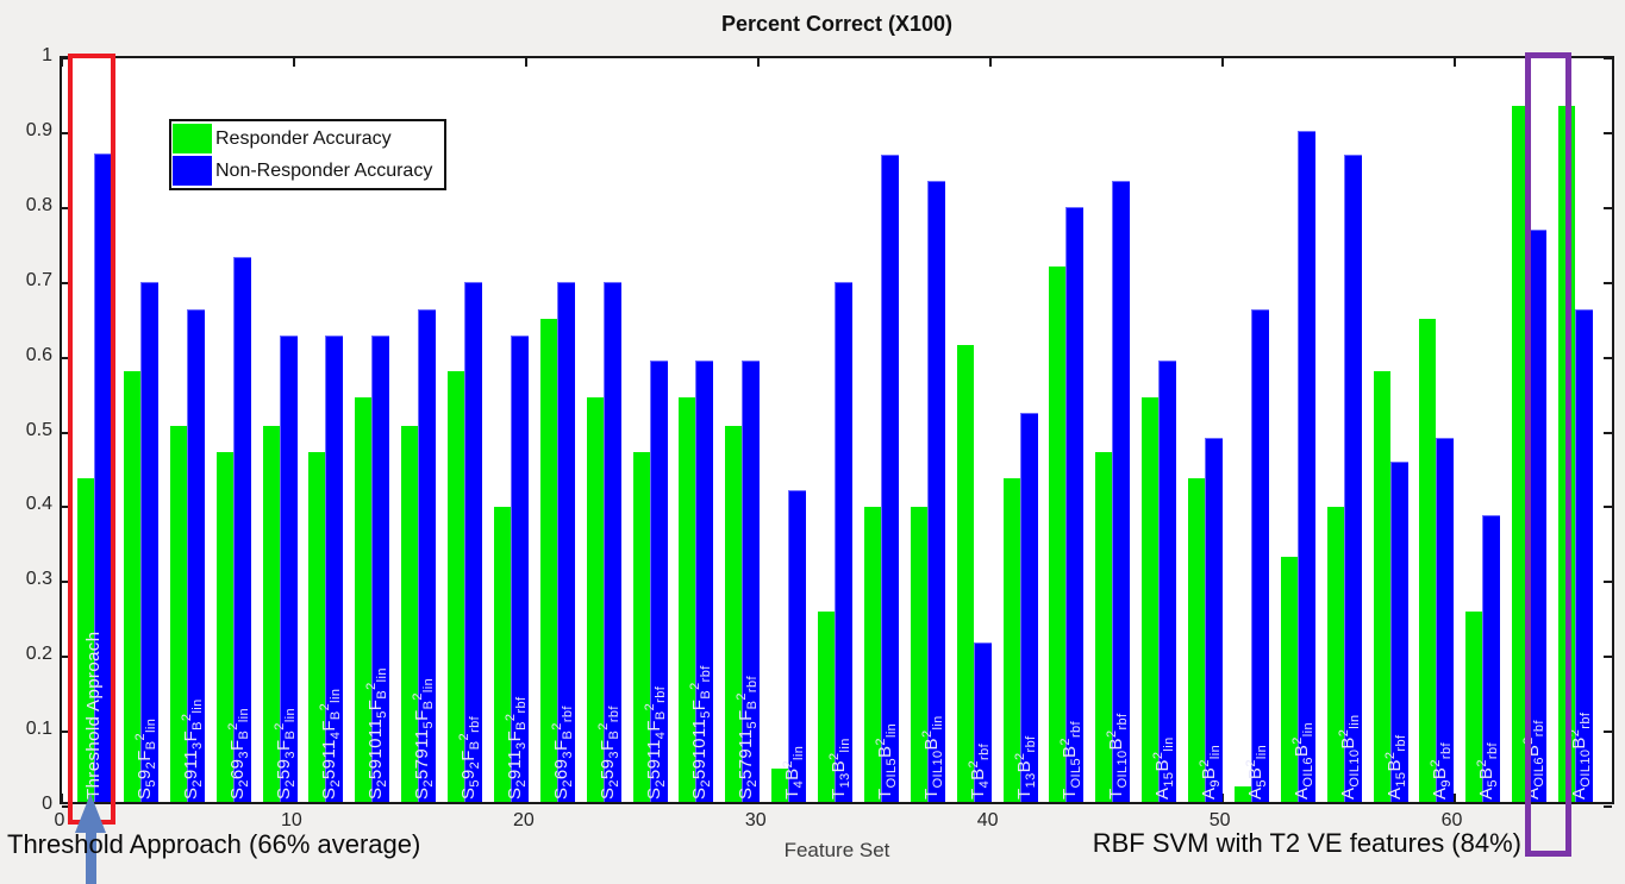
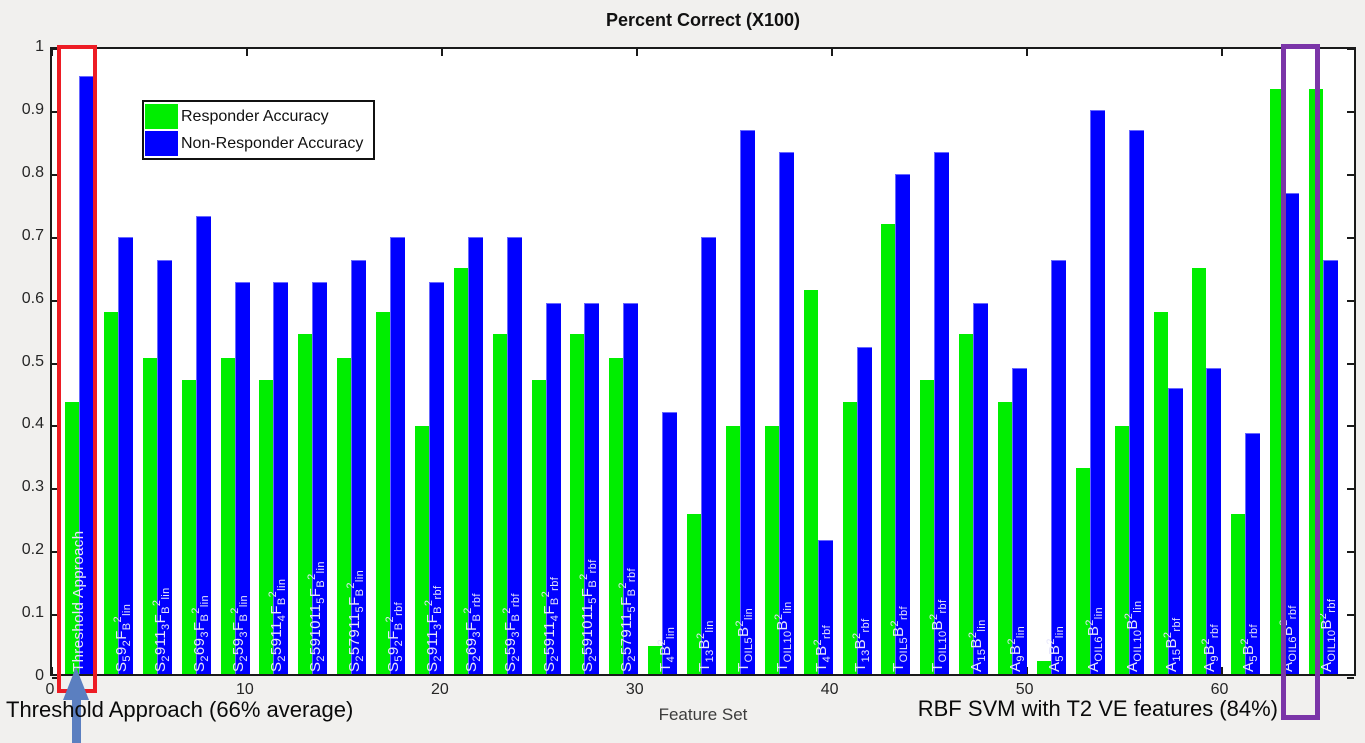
Non-Responder Accuracy/Threshold Approach: 0.87 -> 0.95
